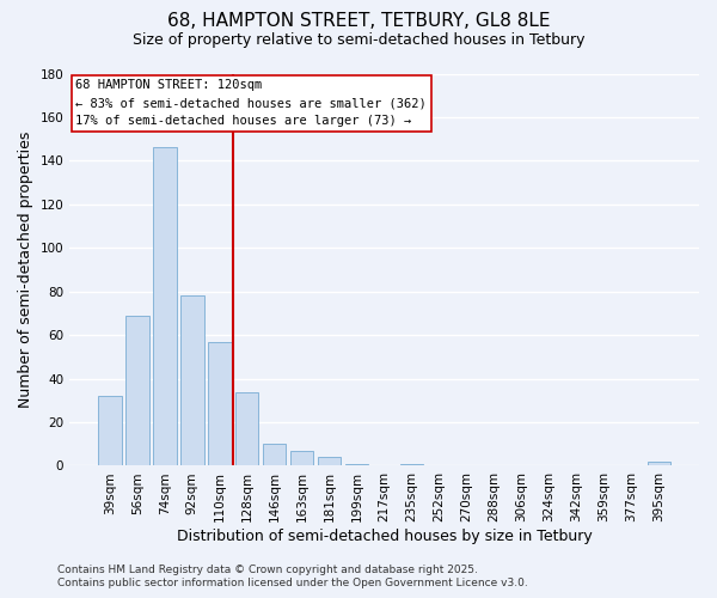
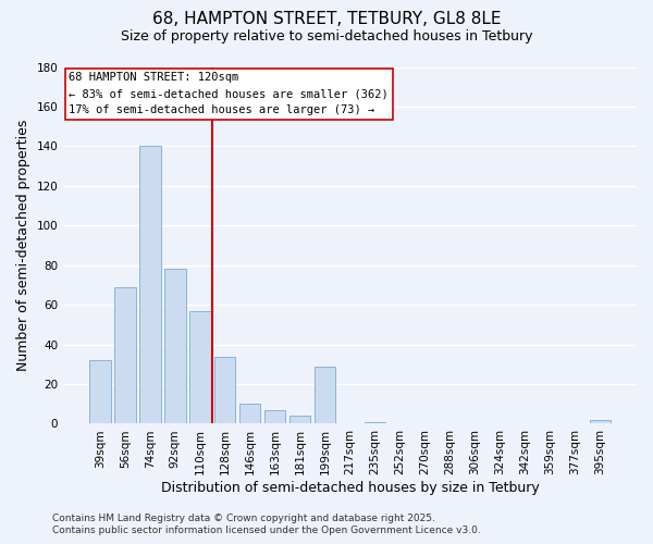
74sqm: 146 -> 140
199sqm: 1 -> 29
